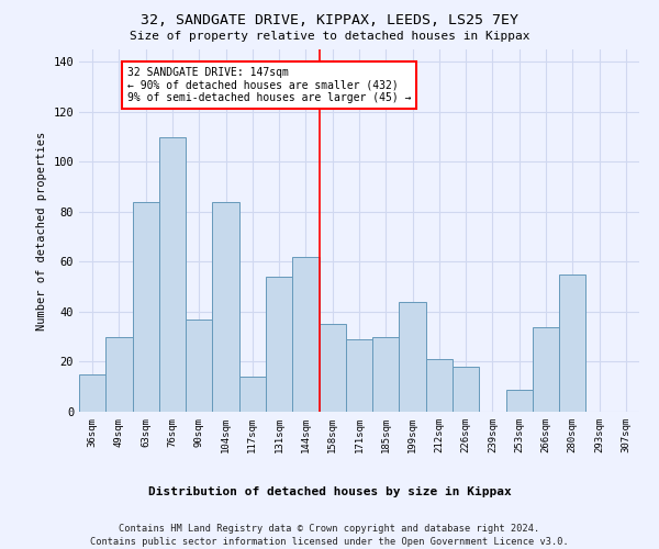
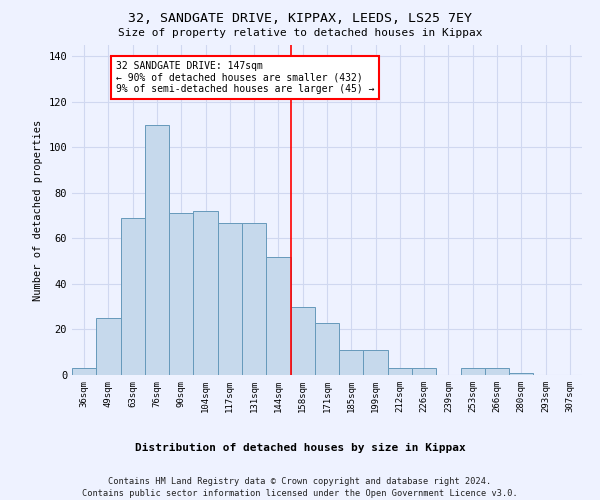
36sqm: 15 -> 3
49sqm: 30 -> 25
63sqm: 84 -> 69
90sqm: 37 -> 71
104sqm: 84 -> 72
117sqm: 14 -> 67
131sqm: 54 -> 67
144sqm: 62 -> 52
158sqm: 35 -> 30
171sqm: 29 -> 23
185sqm: 30 -> 11
199sqm: 44 -> 11
212sqm: 21 -> 3
226sqm: 18 -> 3
253sqm: 9 -> 3
266sqm: 34 -> 3
280sqm: 55 -> 1
